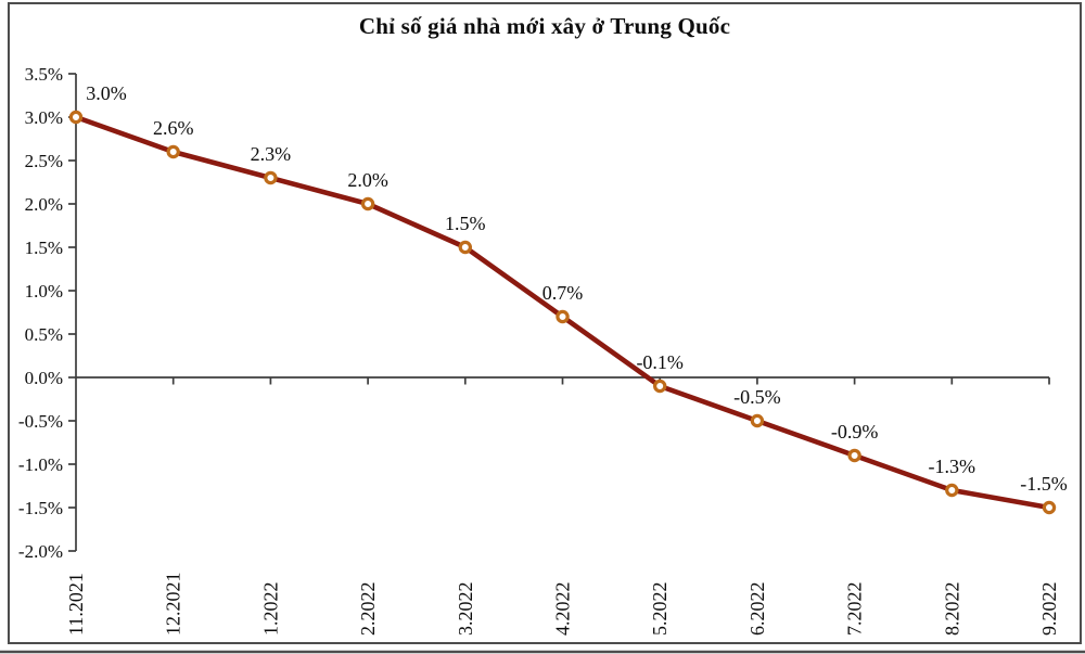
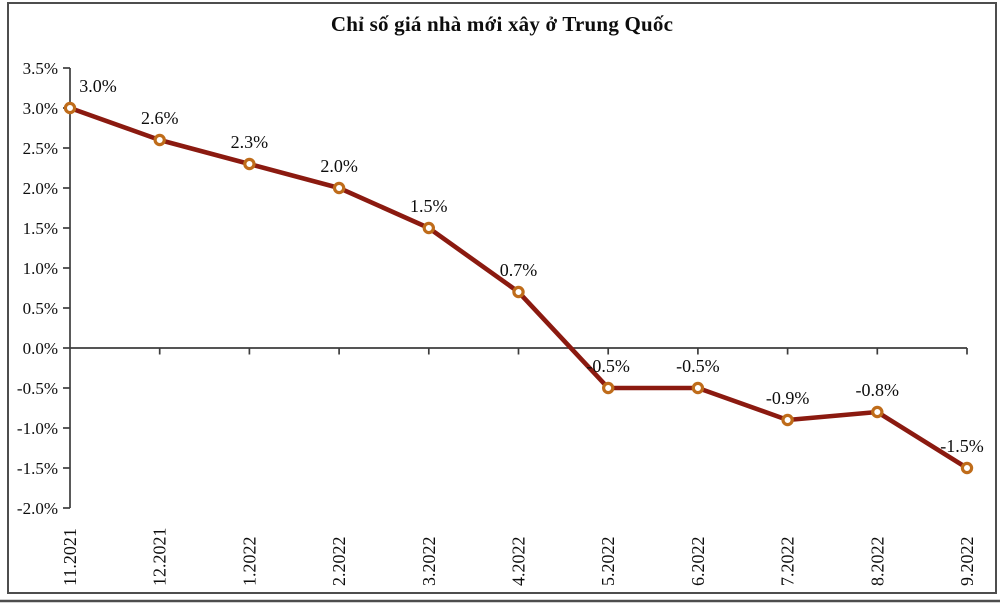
5.2022: -0.1% -> -0.5%
8.2022: -1.3% -> -0.8%
